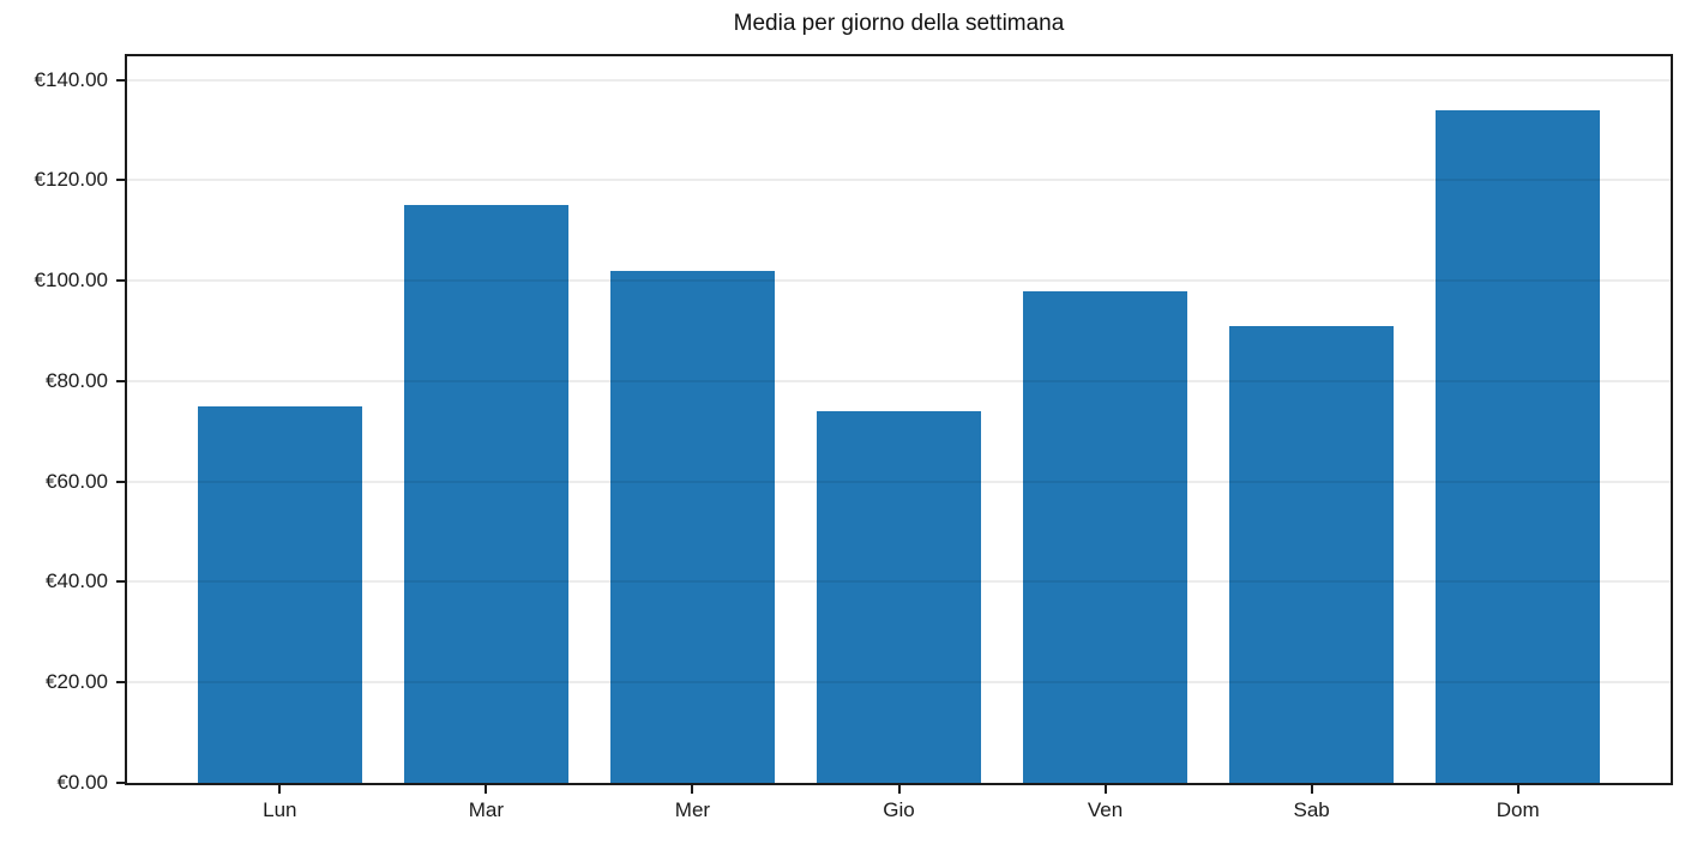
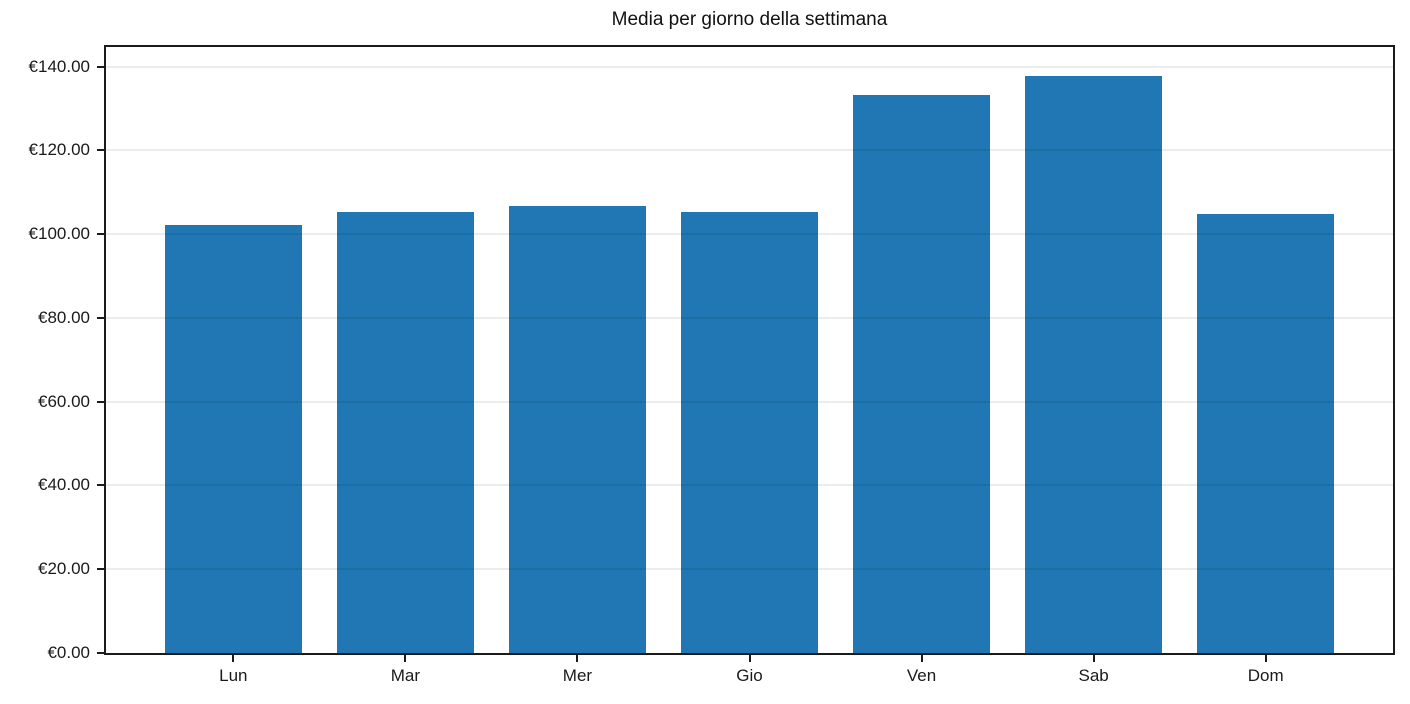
Lun: €75 -> €102
Mar: €115 -> €105
Mer: €102 -> €107
Gio: €74 -> €105
Ven: €98 -> €133
Sab: €91 -> €138
Dom: €134 -> €105
